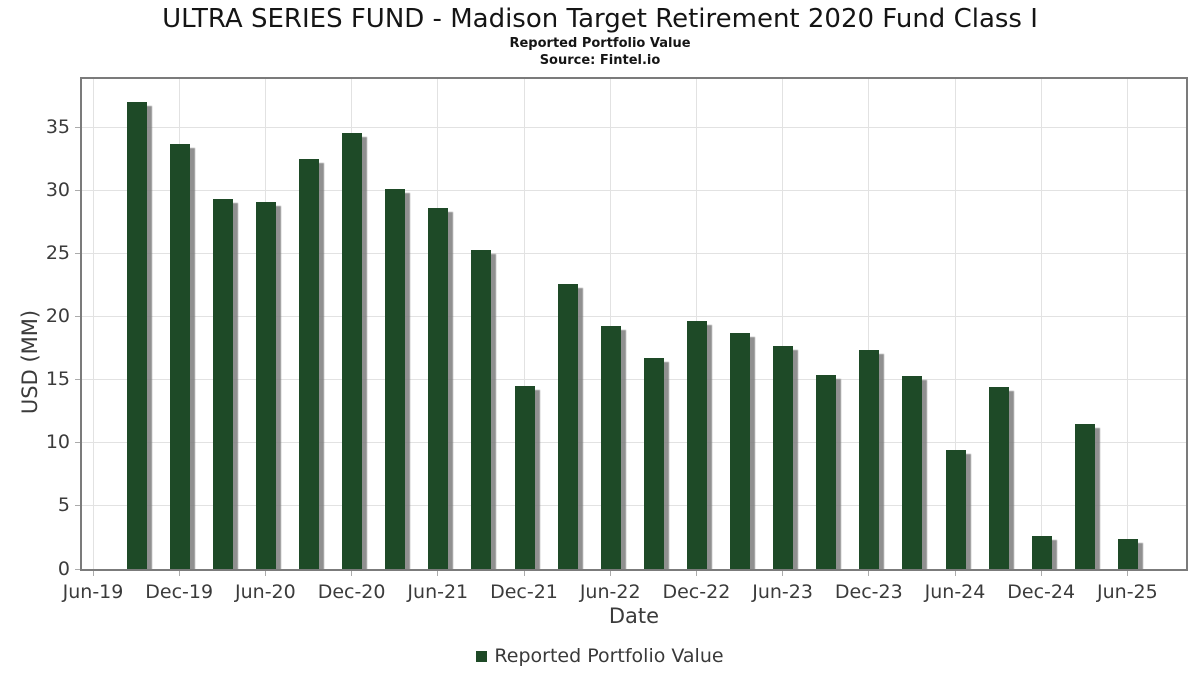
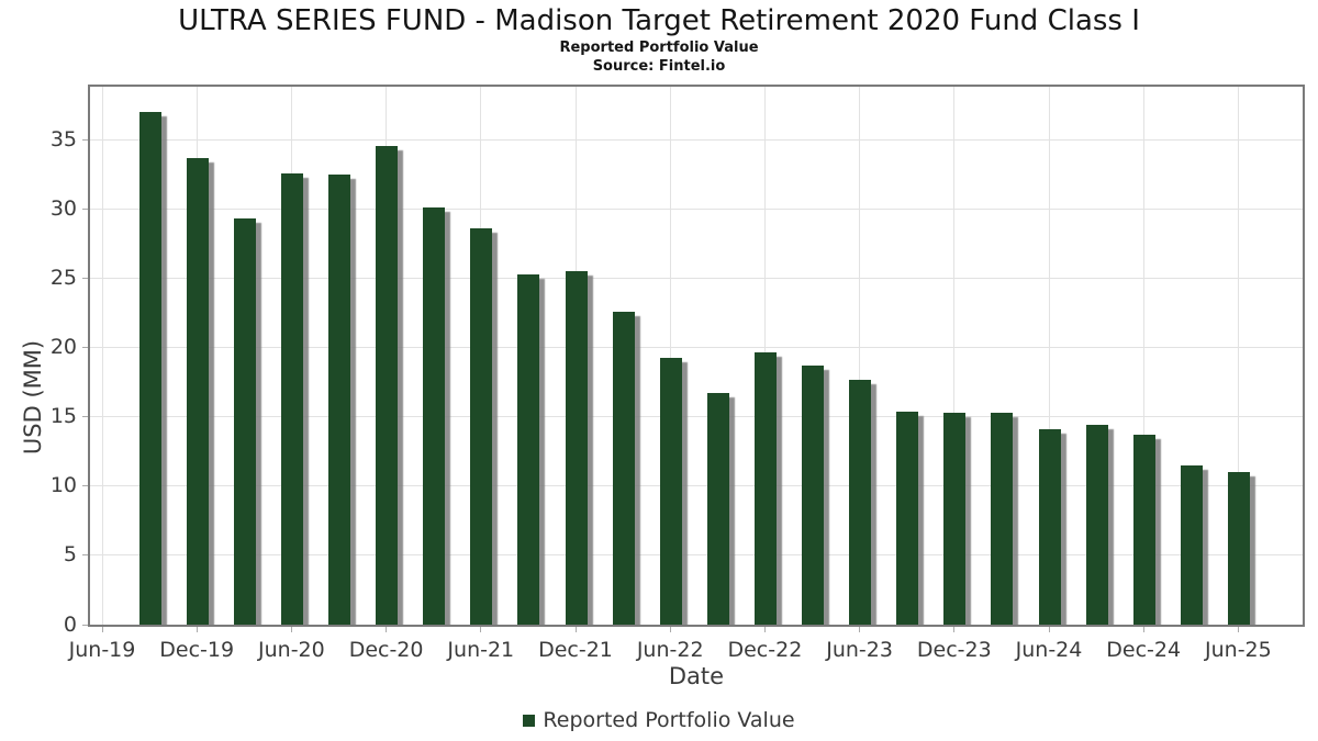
Jun-20: 29.1 -> 32.6
Dec-21: 14.5 -> 25.5
Dec-23: 17.4 -> 15.3
Jun-24: 9.4 -> 14.1
Dec-24: 2.6 -> 13.7
Jun-25: 2.4 -> 11.0
